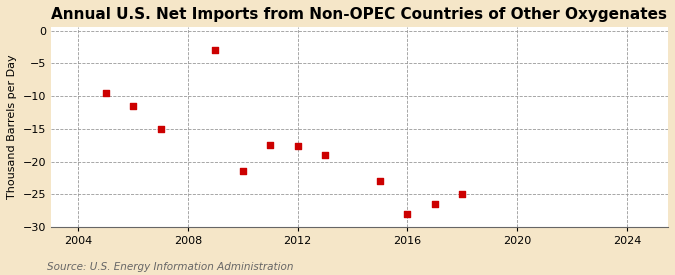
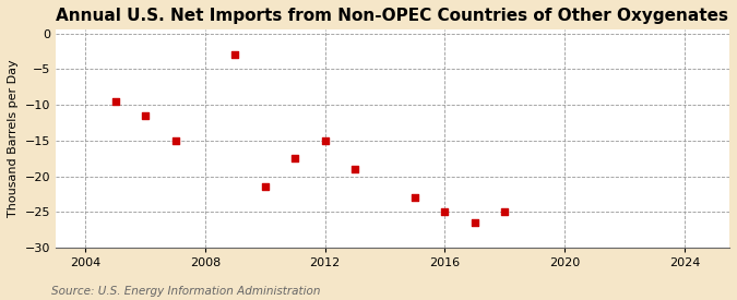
2012: -17.6 -> -15.0
2016: -28.0 -> -25.0
